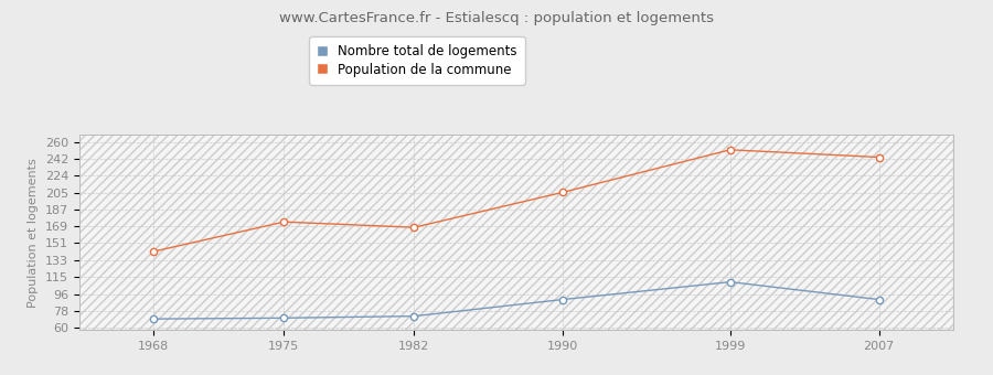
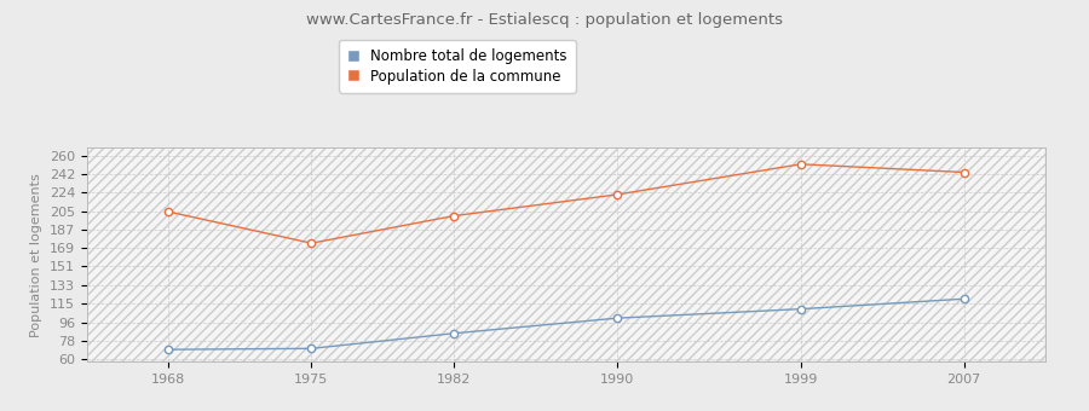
Population de la commune/1968: 142 -> 205
Nombre total de logements/1982: 72 -> 85
Population de la commune/1982: 168 -> 201
Nombre total de logements/1990: 90 -> 100
Population de la commune/1990: 206 -> 222
Nombre total de logements/2007: 90 -> 119
